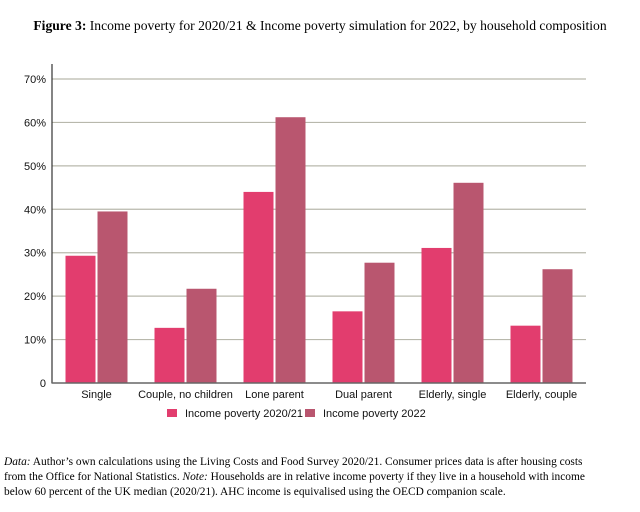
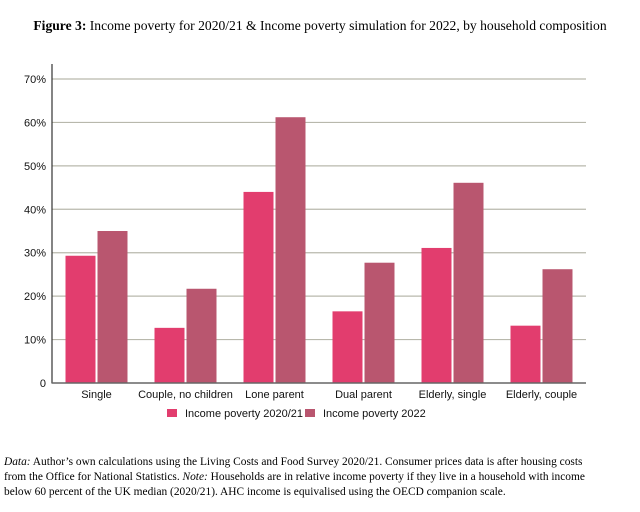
Income poverty 2022/Single: 40% -> 35%
